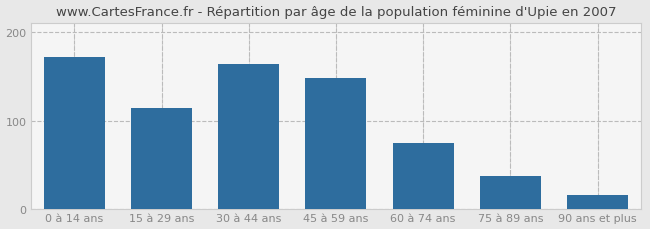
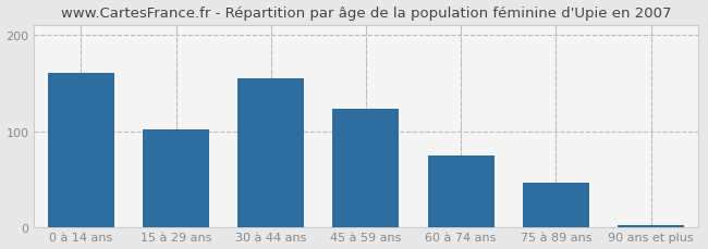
0 à 14 ans: 172 -> 160
15 à 29 ans: 114 -> 102
30 à 44 ans: 164 -> 155
45 à 59 ans: 148 -> 123
75 à 89 ans: 38 -> 47
90 ans et plus: 16 -> 3
